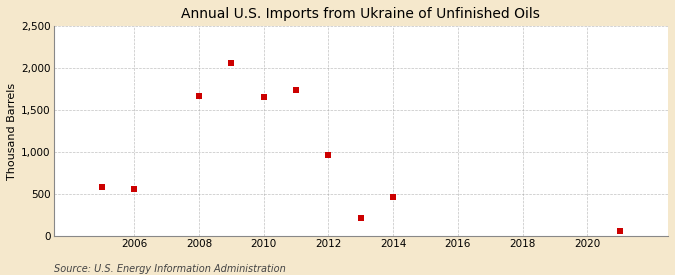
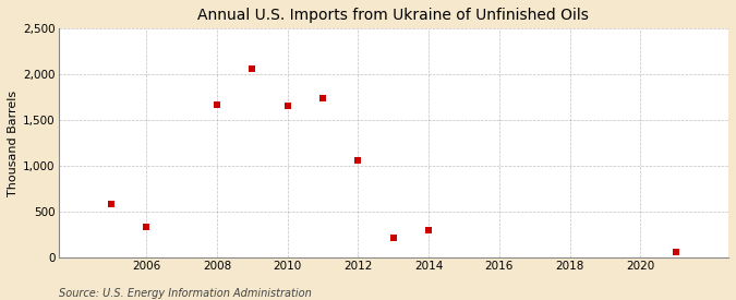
2006: 560 -> 330
2012: 960 -> 1,060
2014: 460 -> 300
